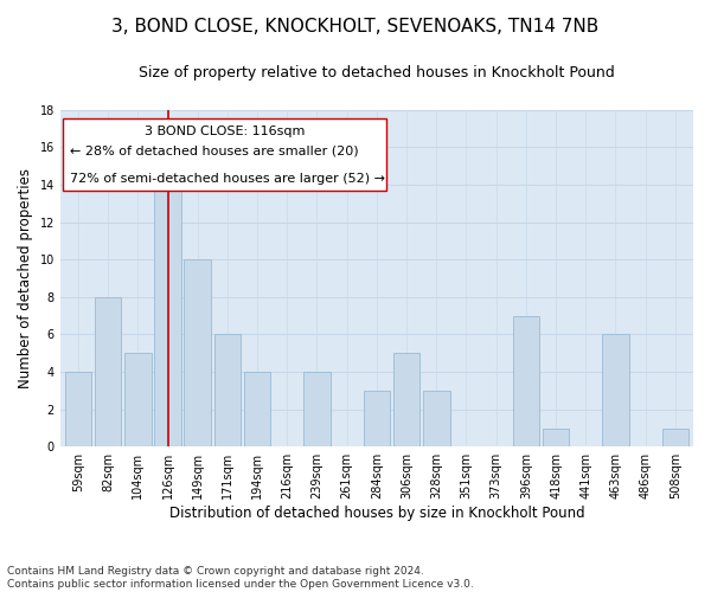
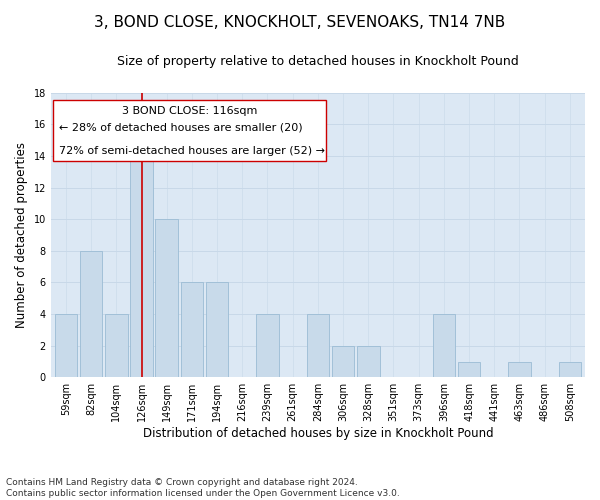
104sqm: 5 -> 4
194sqm: 4 -> 6
284sqm: 3 -> 4
306sqm: 5 -> 2
328sqm: 3 -> 2
396sqm: 7 -> 4
463sqm: 6 -> 1
